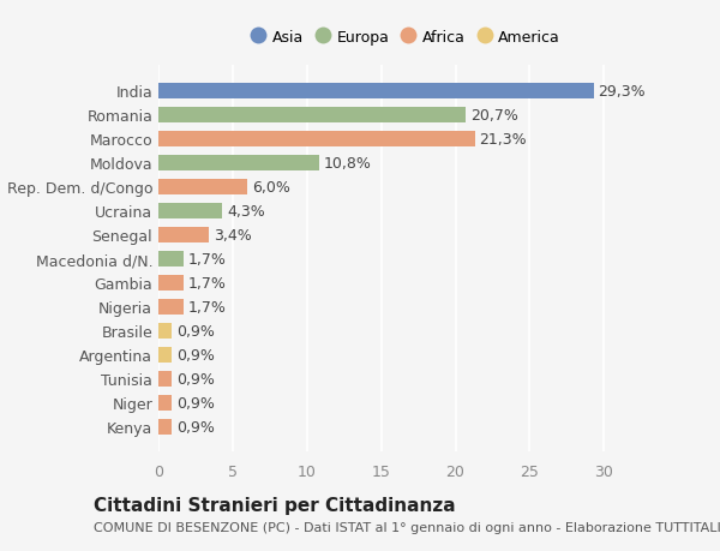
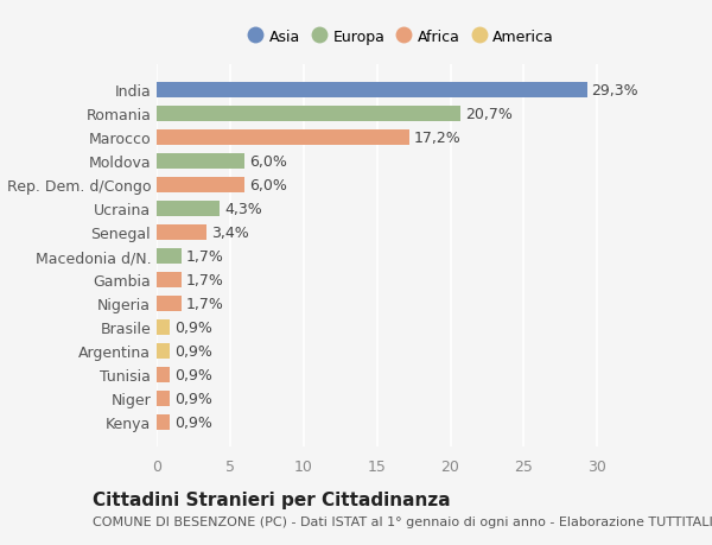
Marocco: 21,3% -> 17,2%
Moldova: 10,8% -> 6,0%
